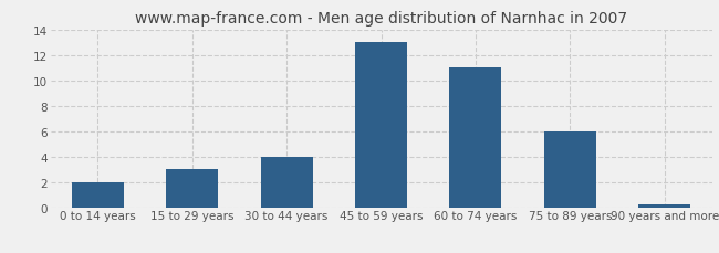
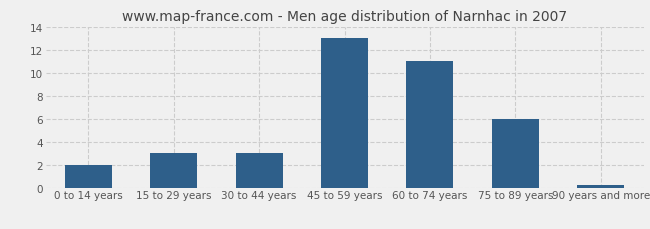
30 to 44 years: 4.0 -> 3.0
